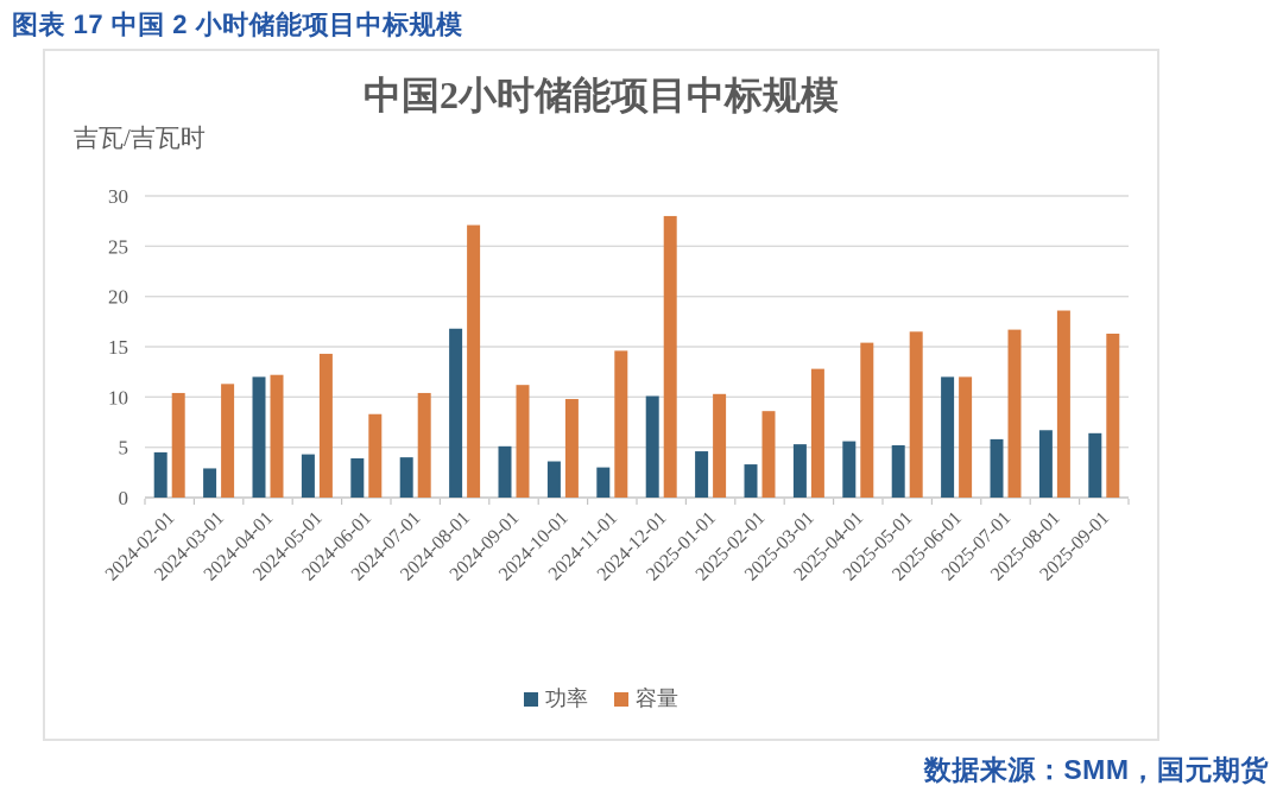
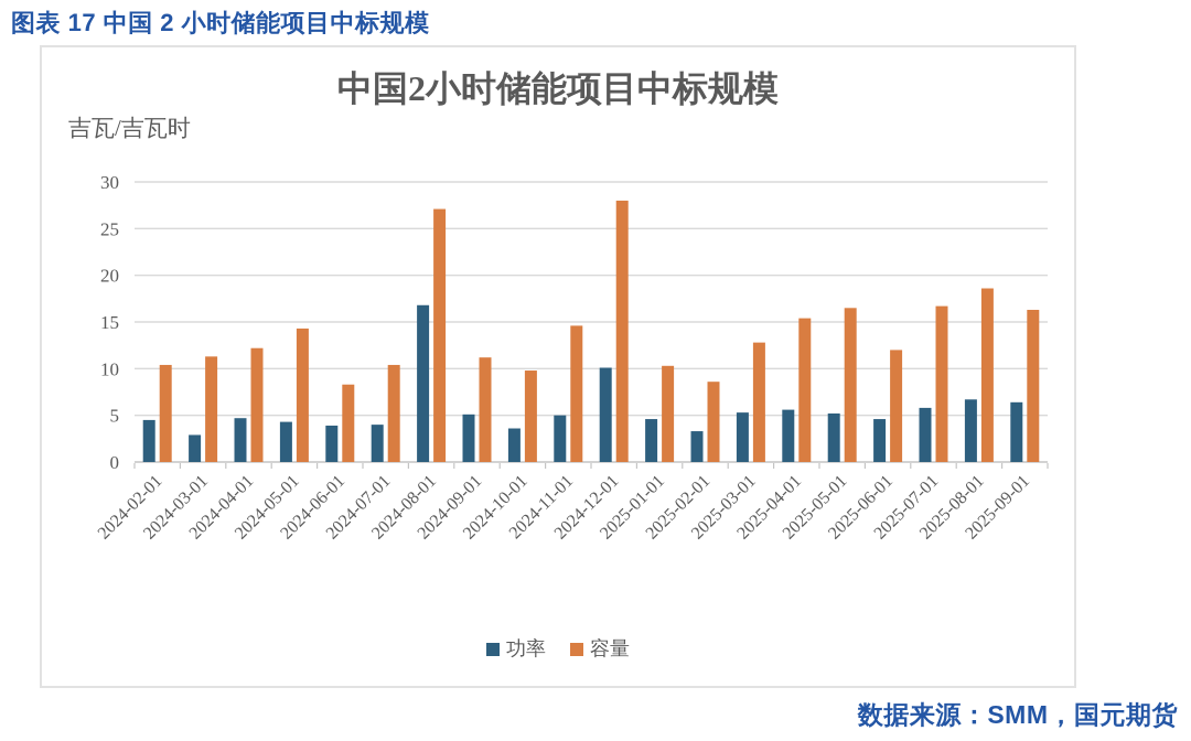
功率/2024-04-01: 12 -> 5
功率/2024-11-01: 3 -> 5
功率/2025-06-01: 12 -> 5
